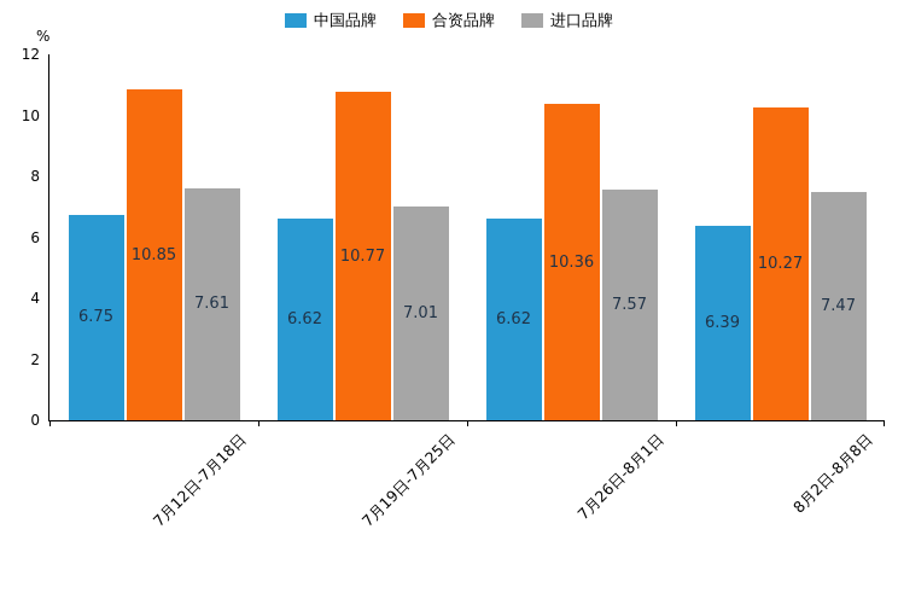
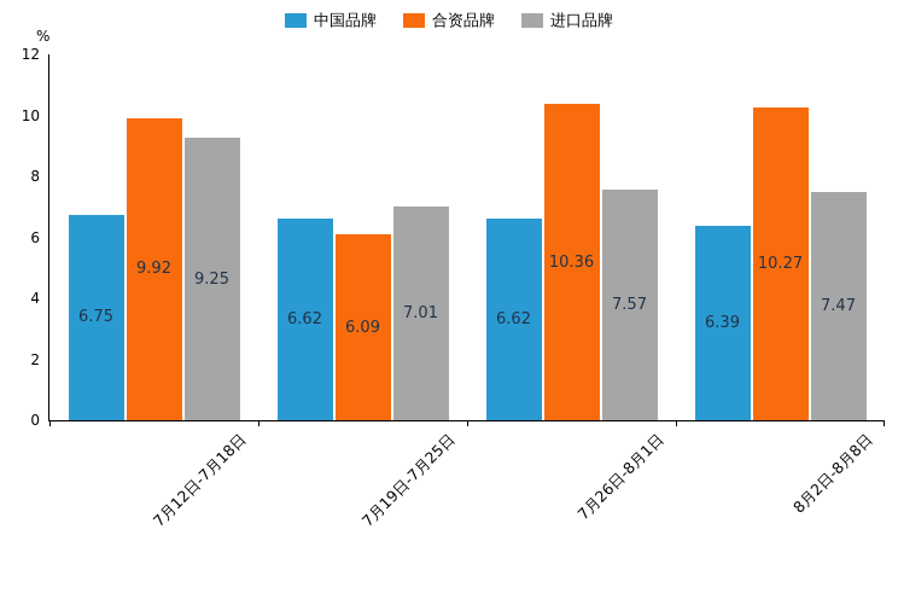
合资品牌/7月12日-7月18日: 10.85 -> 9.92
进口品牌/7月12日-7月18日: 7.61 -> 9.25
合资品牌/7月19日-7月25日: 10.77 -> 6.09
